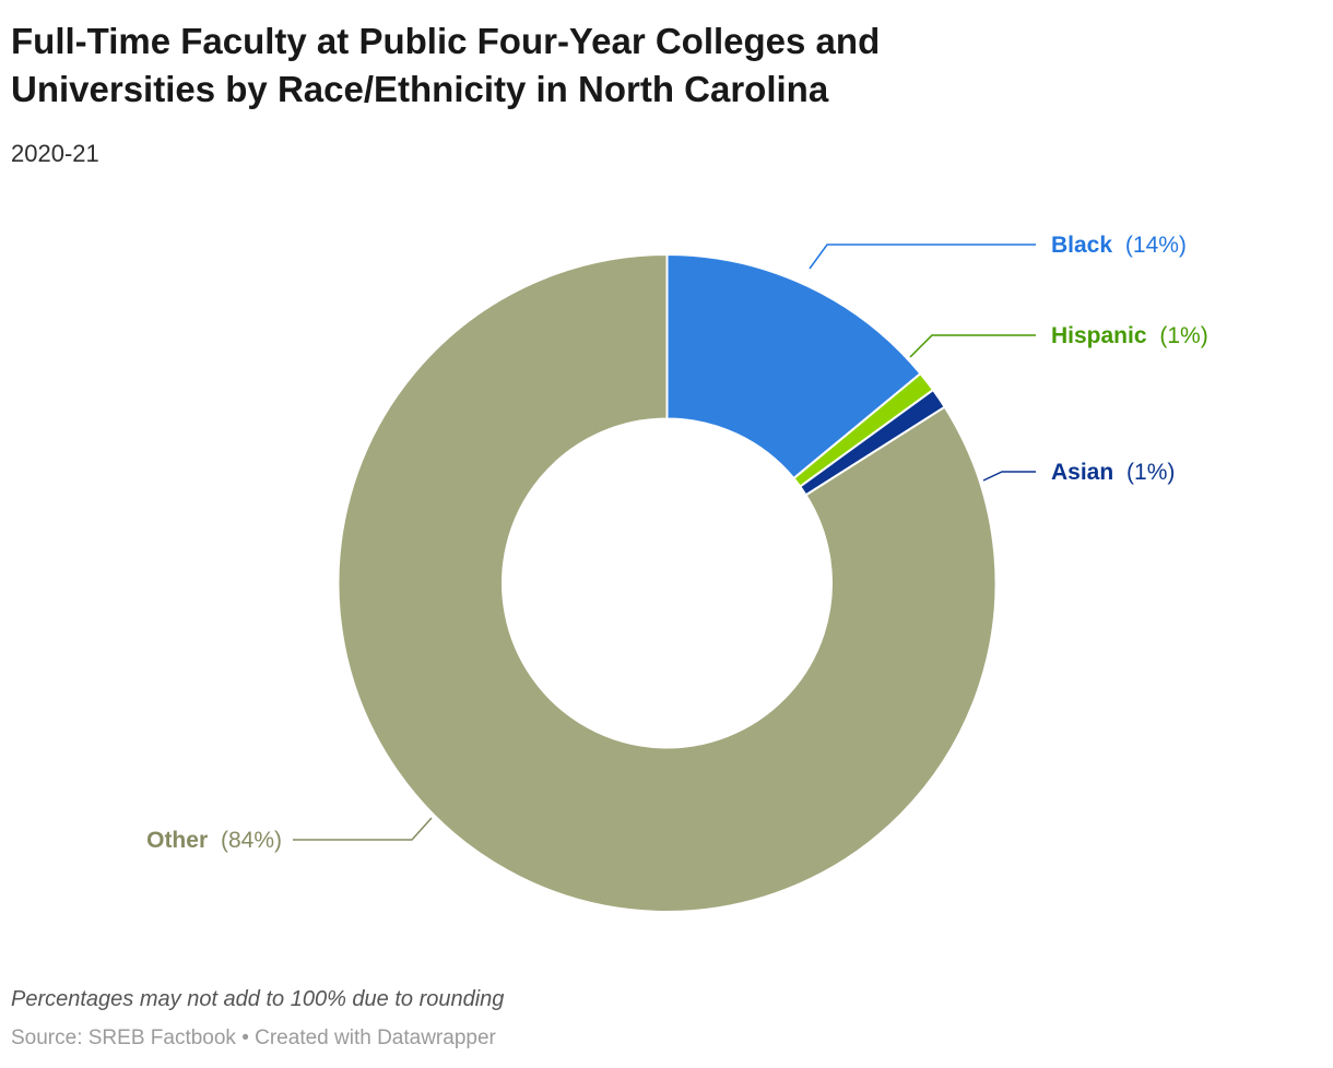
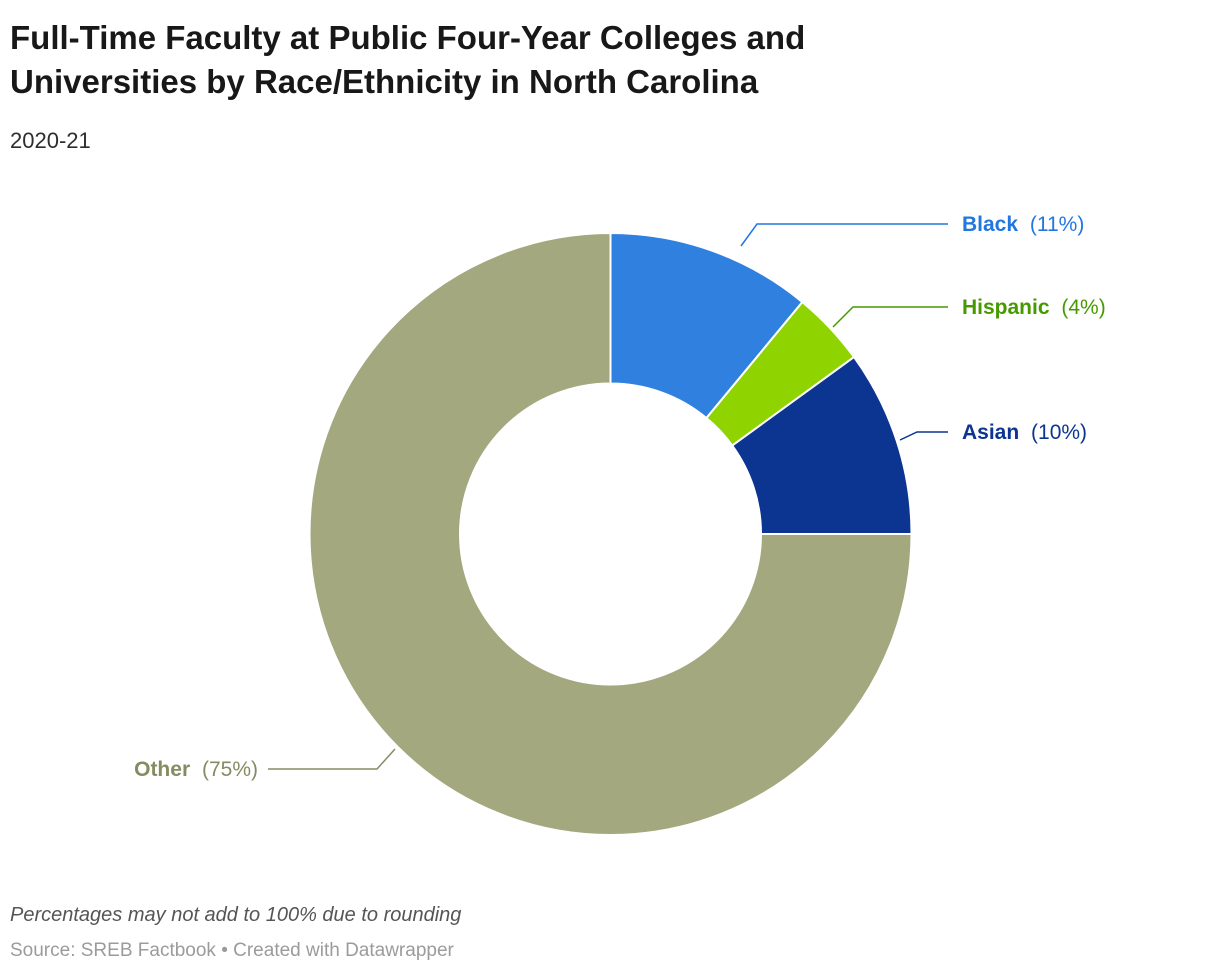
Black: 14% -> 11%
Hispanic: 1% -> 4%
Asian: 1% -> 10%
Other: 84% -> 75%
